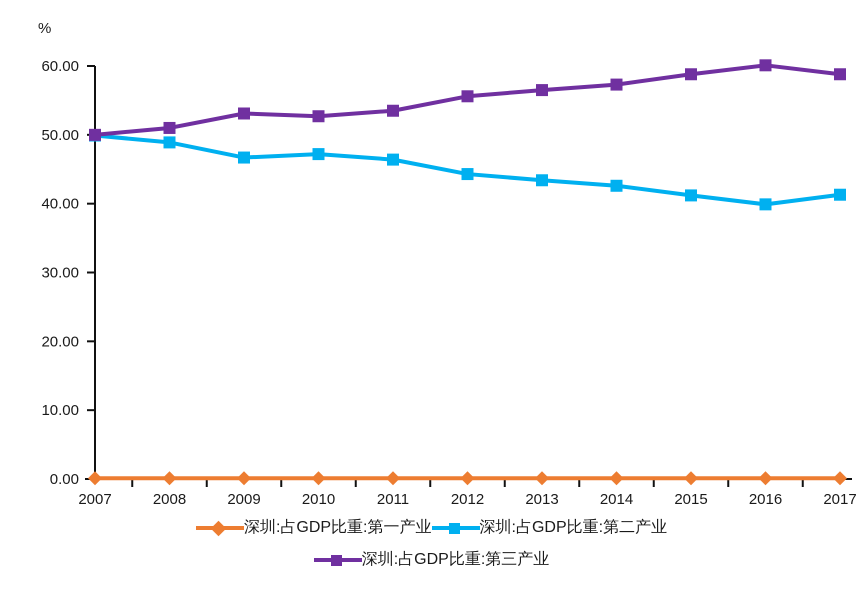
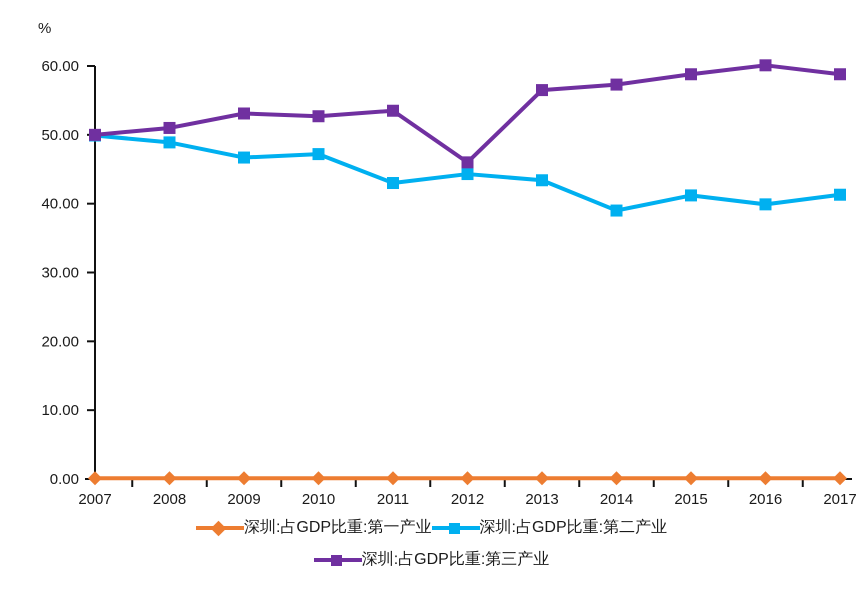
深圳:占GDP比重:第二产业/2011: 46 -> 43
深圳:占GDP比重:第三产业/2012: 56 -> 46
深圳:占GDP比重:第二产业/2014: 43 -> 39
